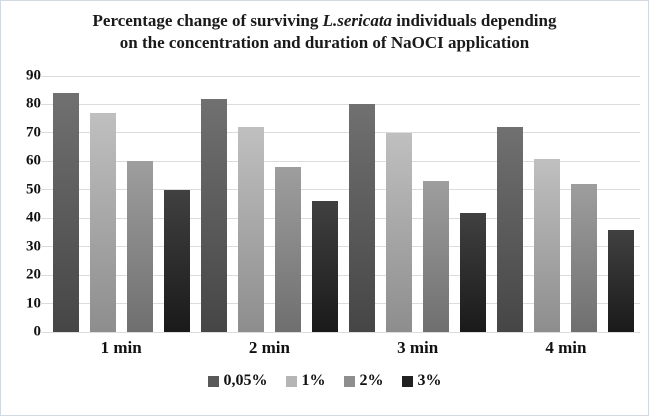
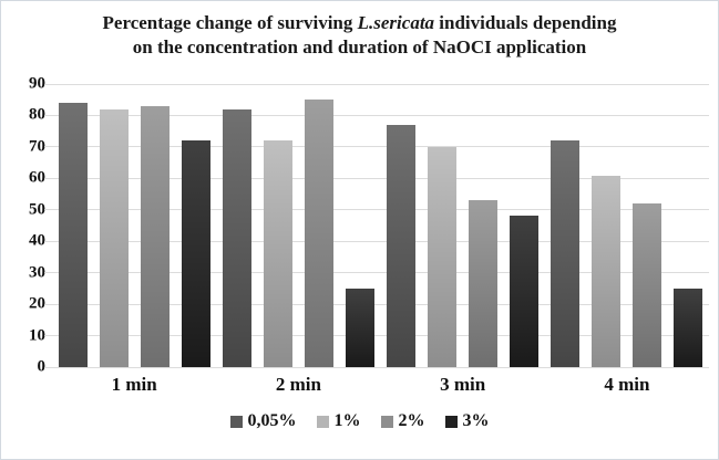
1%/1 min: 77 -> 82
2%/1 min: 60 -> 83
3%/1 min: 50 -> 72
2%/2 min: 58 -> 85
3%/2 min: 46 -> 25
0,05%/3 min: 80 -> 77
3%/3 min: 42 -> 48
3%/4 min: 36 -> 25
